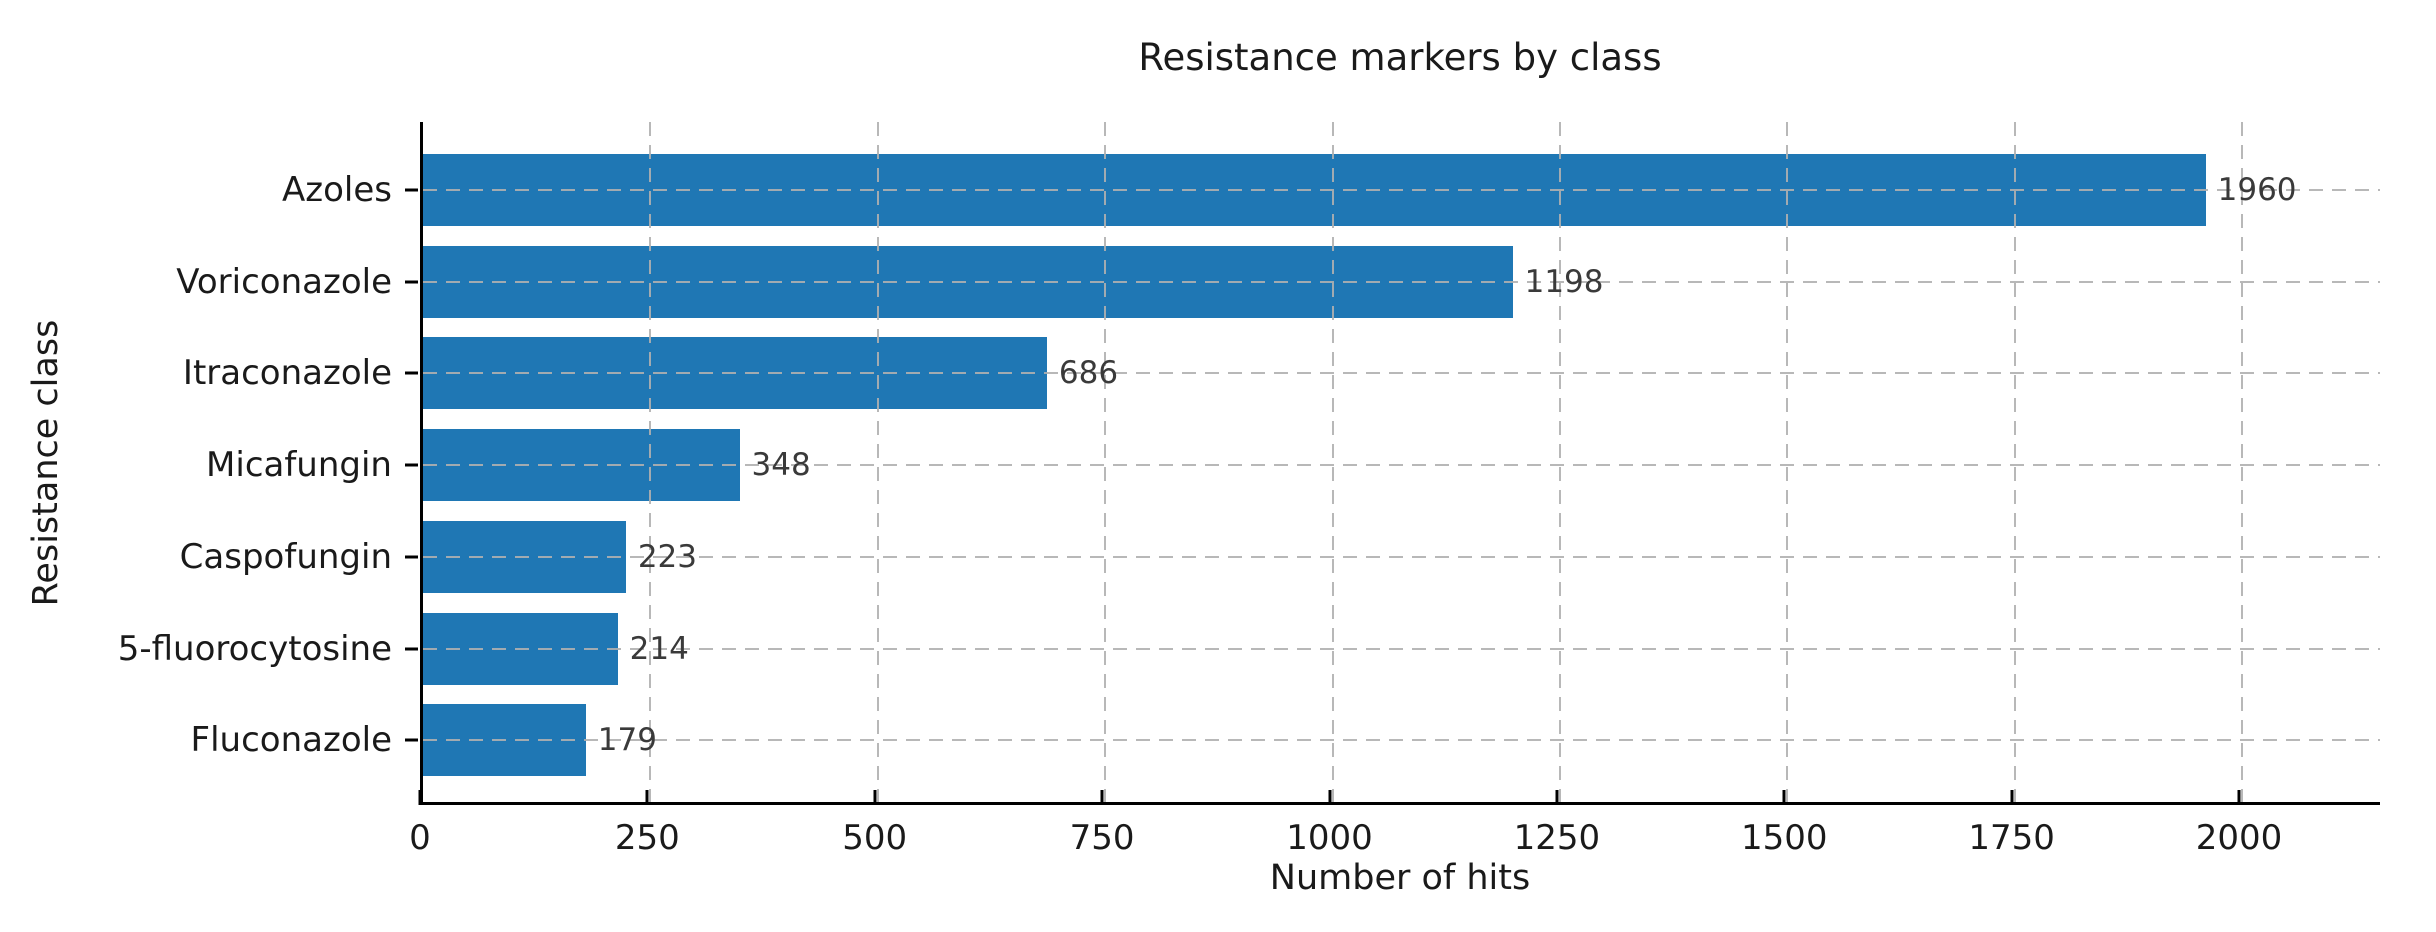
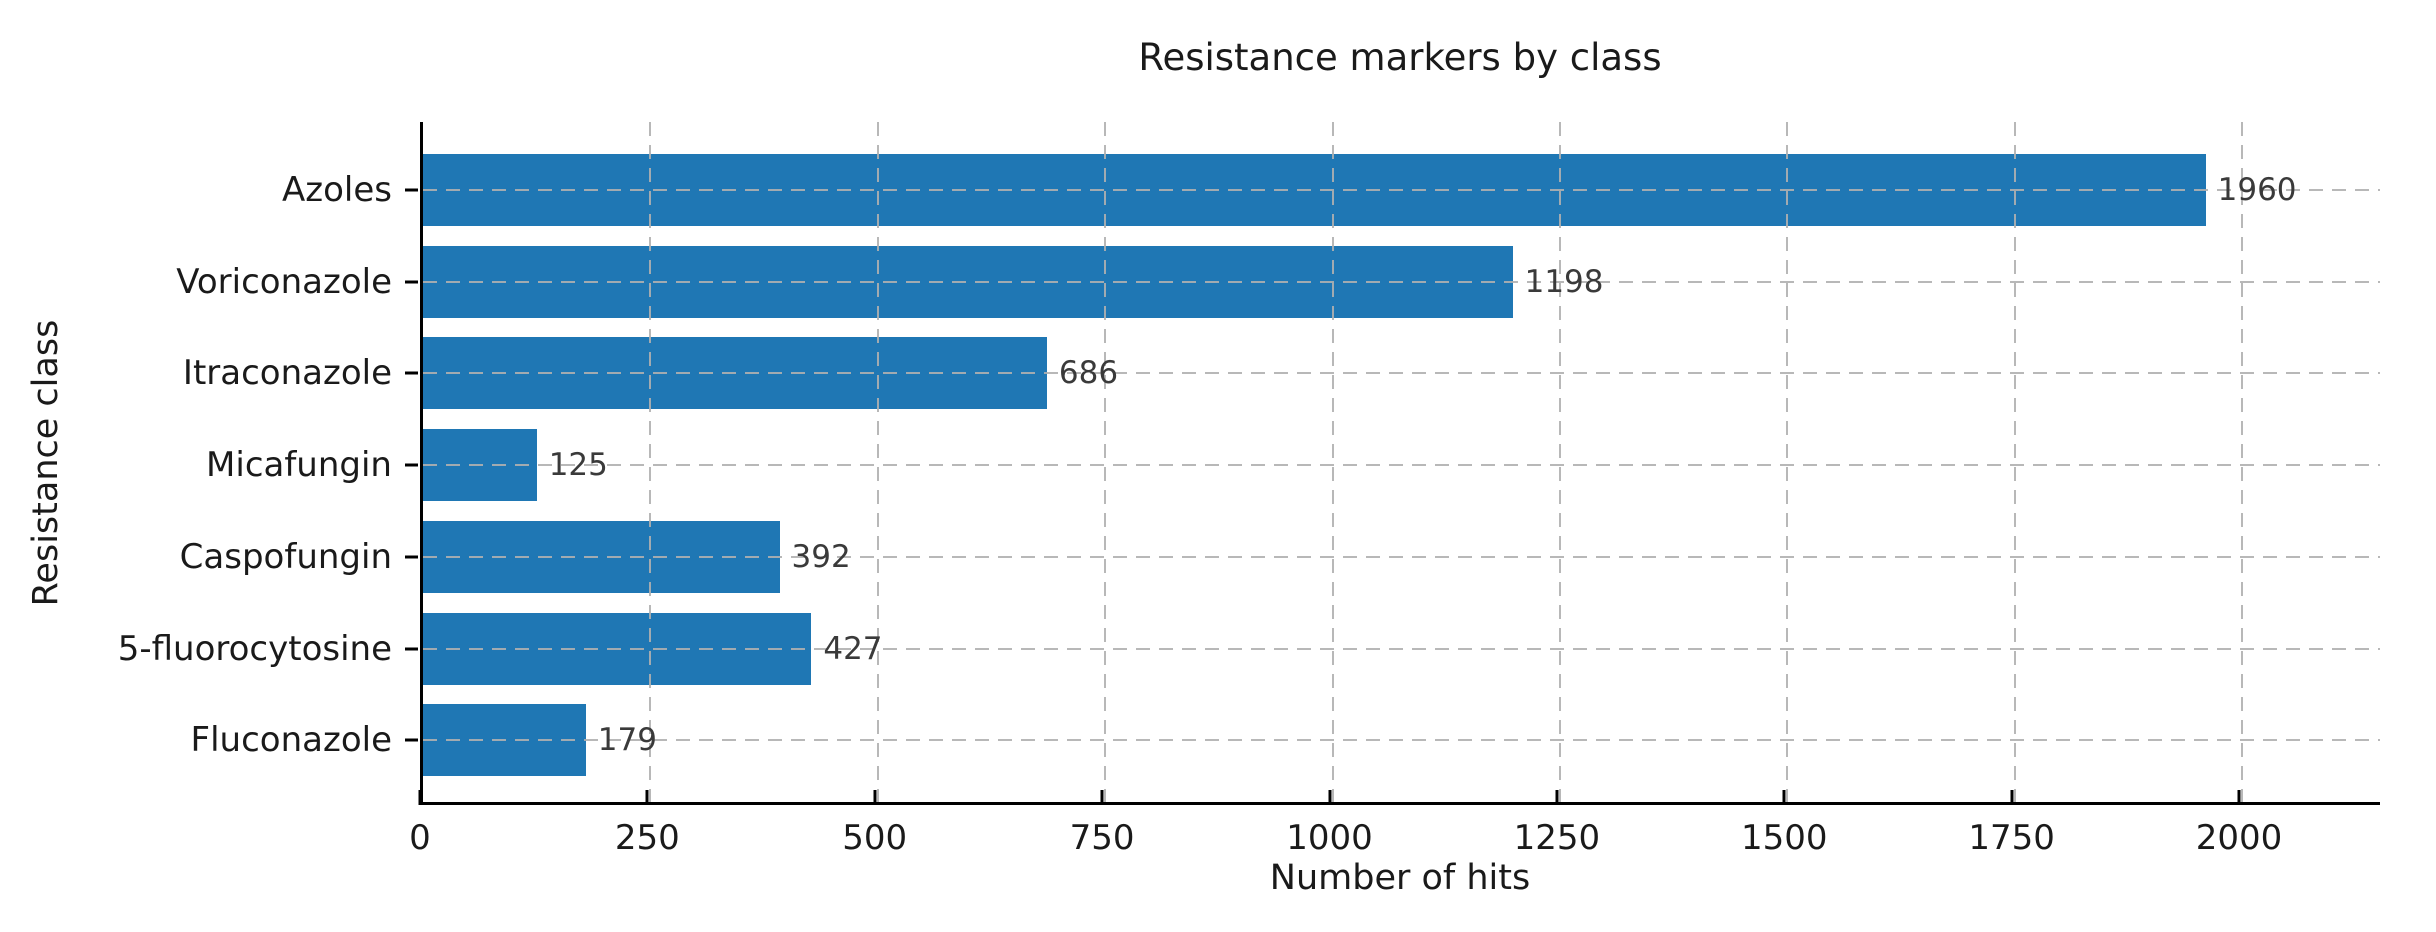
Micafungin: 348 -> 125
Caspofungin: 223 -> 392
5-fluorocytosine: 214 -> 427
